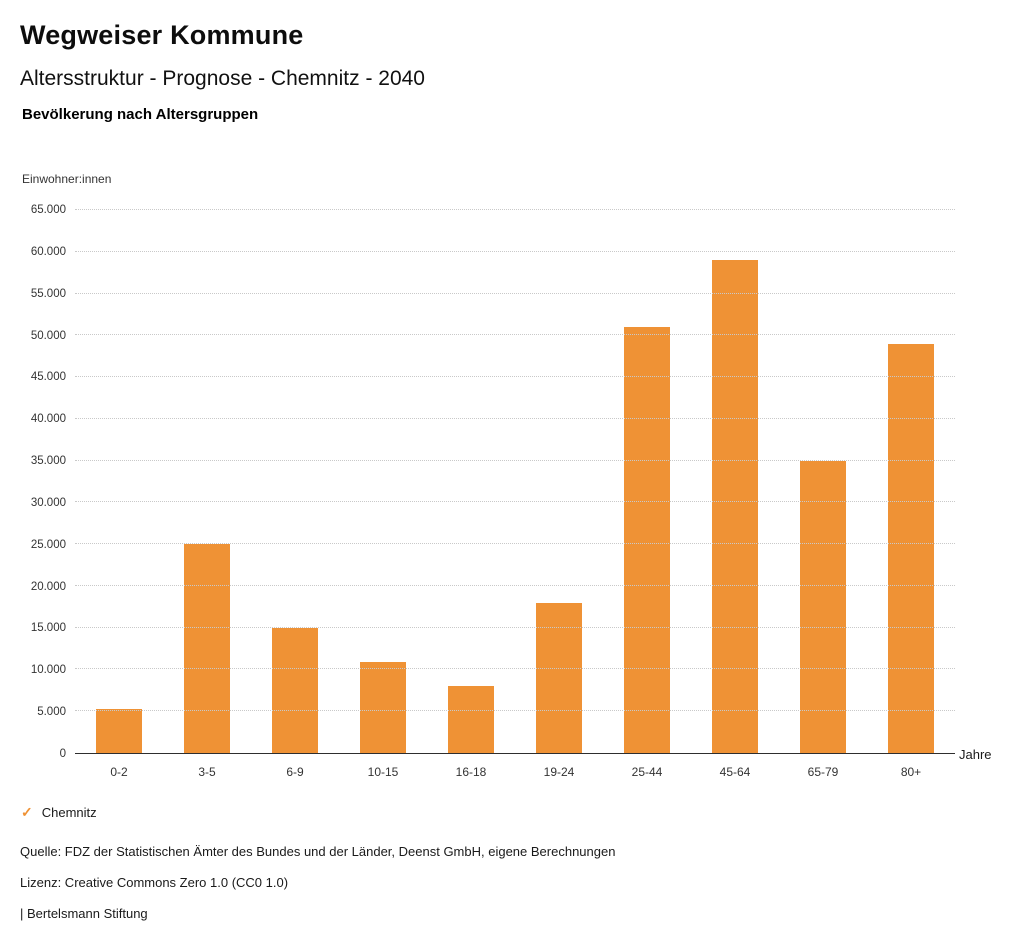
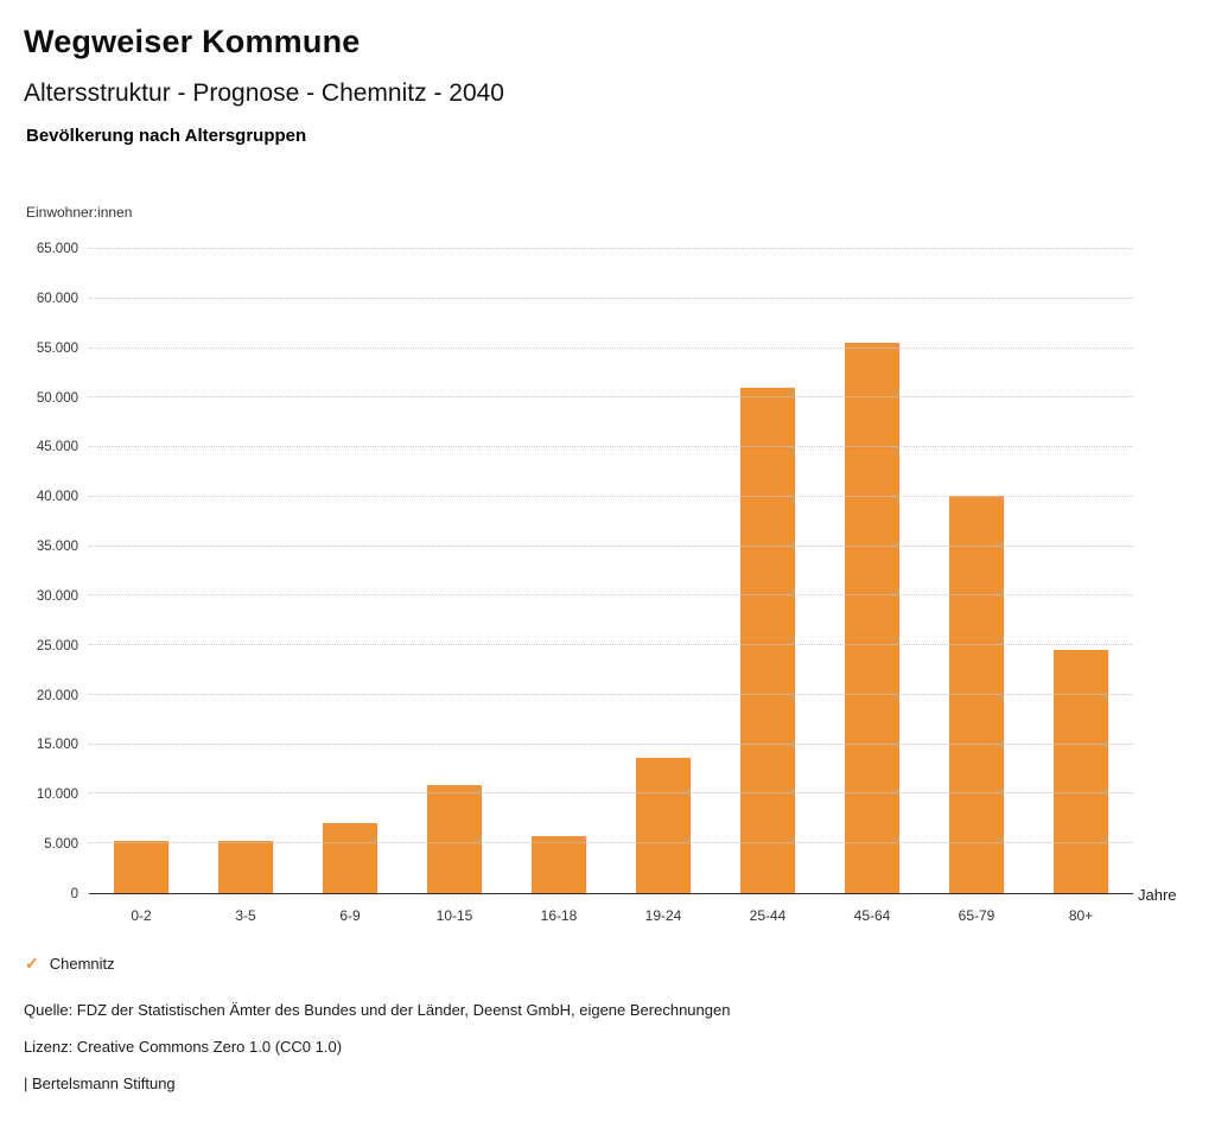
3-5: 25000 -> 5000
6-9: 15000 -> 7000
16-18: 8000 -> 6000
19-24: 18000 -> 14000
45-64: 59000 -> 56000
65-79: 35000 -> 40000
80+: 49000 -> 24000
